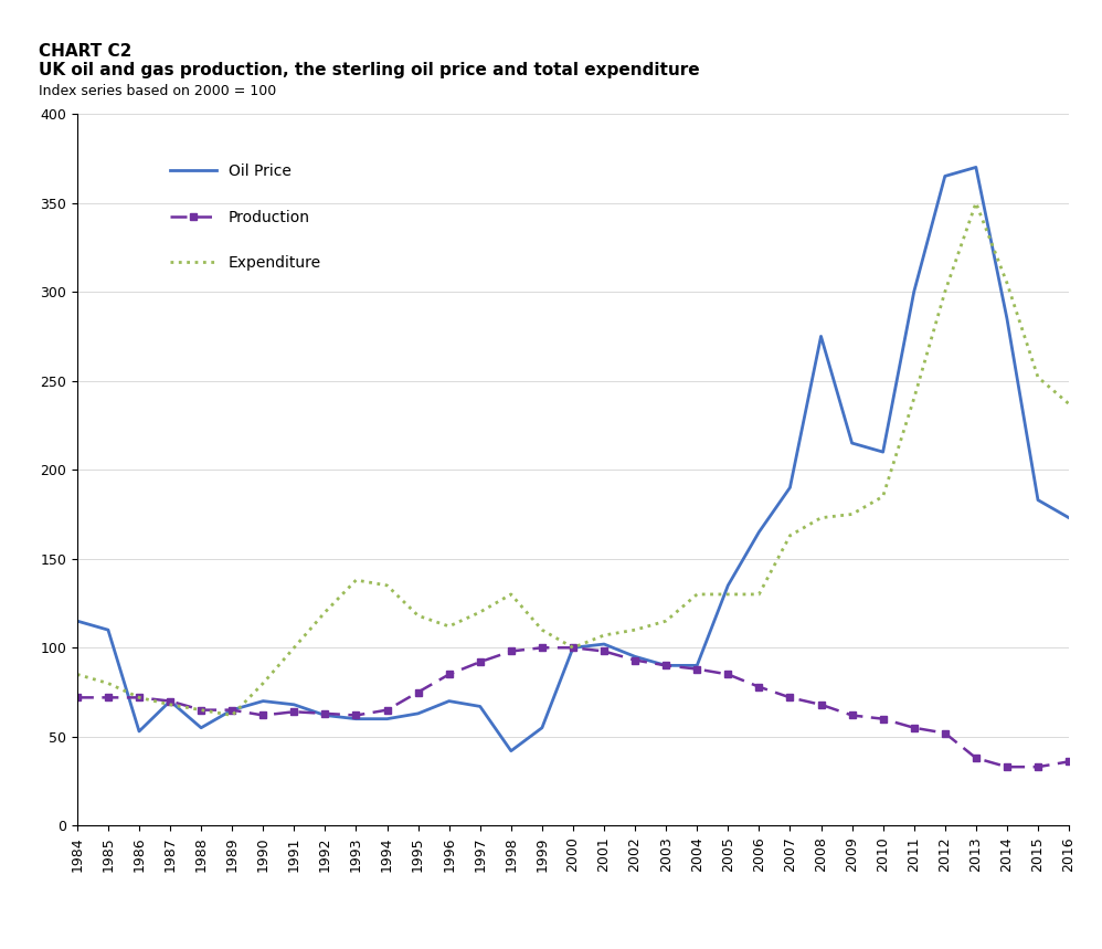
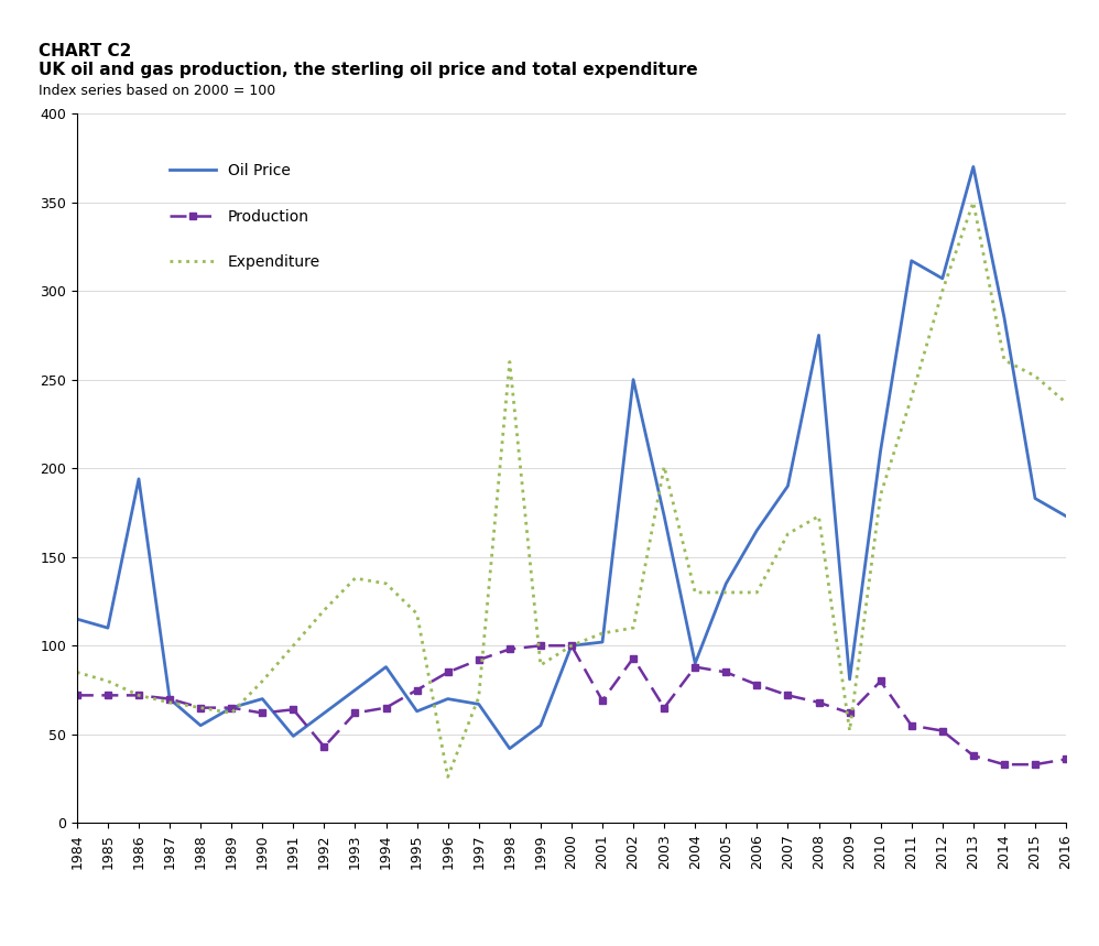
Oil Price/1986: 53 -> 194
Oil Price/1991: 68 -> 49
Production/1992: 63 -> 43
Oil Price/1993: 60 -> 75
Oil Price/1994: 60 -> 88
Expenditure/1996: 112 -> 26
Expenditure/1997: 120 -> 71
Expenditure/1998: 130 -> 260
Expenditure/1999: 110 -> 89
Production/2001: 98 -> 69
Oil Price/2002: 95 -> 250
Oil Price/2003: 90 -> 173
Production/2003: 90 -> 65
Expenditure/2003: 115 -> 201
Oil Price/2009: 215 -> 81
Expenditure/2009: 175 -> 52
Production/2010: 60 -> 80
Oil Price/2011: 300 -> 317
Oil Price/2012: 365 -> 307
Expenditure/2014: 305 -> 261
